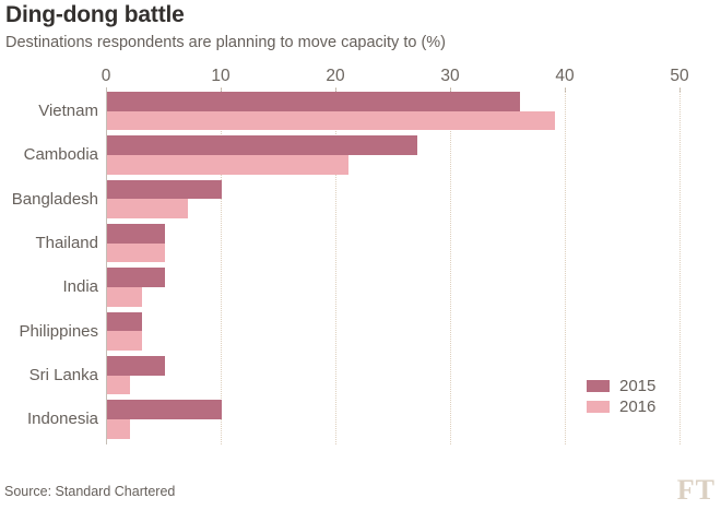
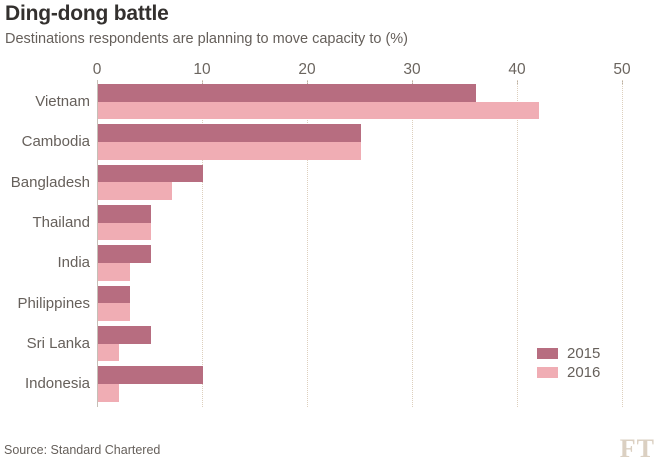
2016/Vietnam: 39 -> 42
2015/Cambodia: 27 -> 25
2016/Cambodia: 21 -> 25
